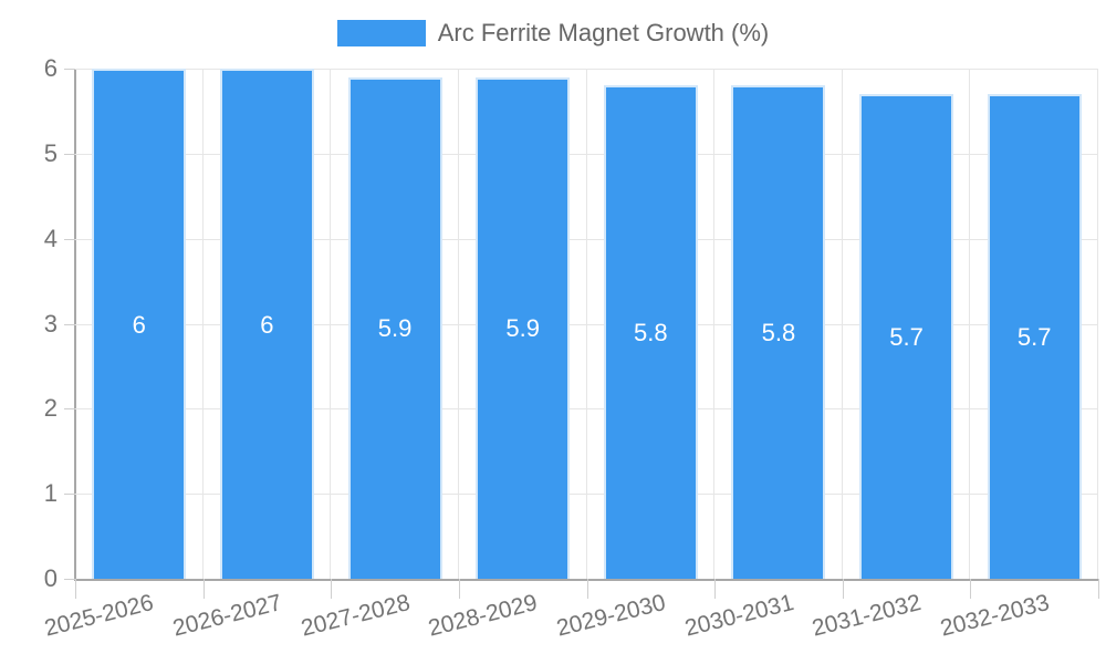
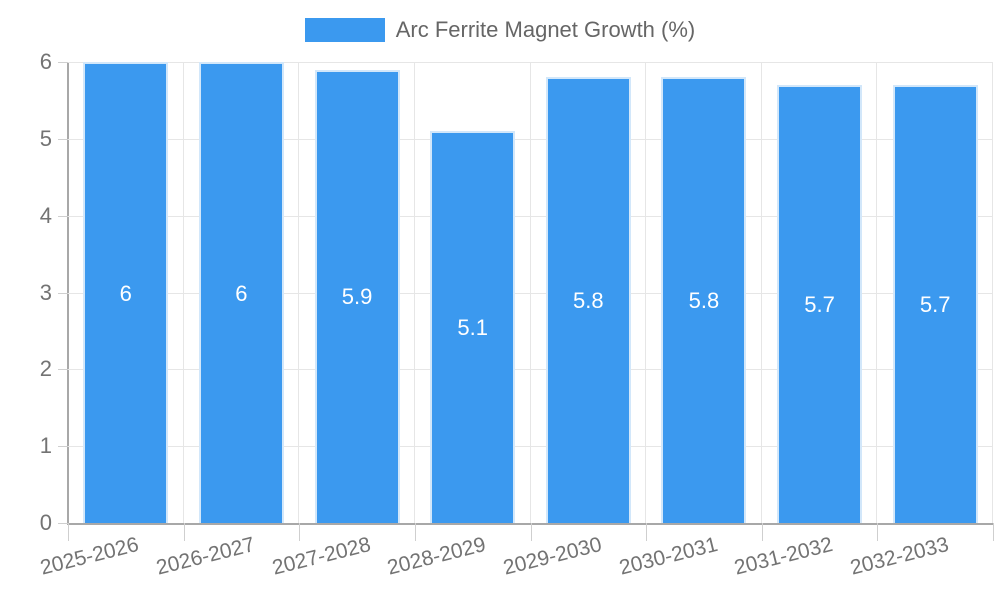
2028-2029: 5.9 -> 5.1
